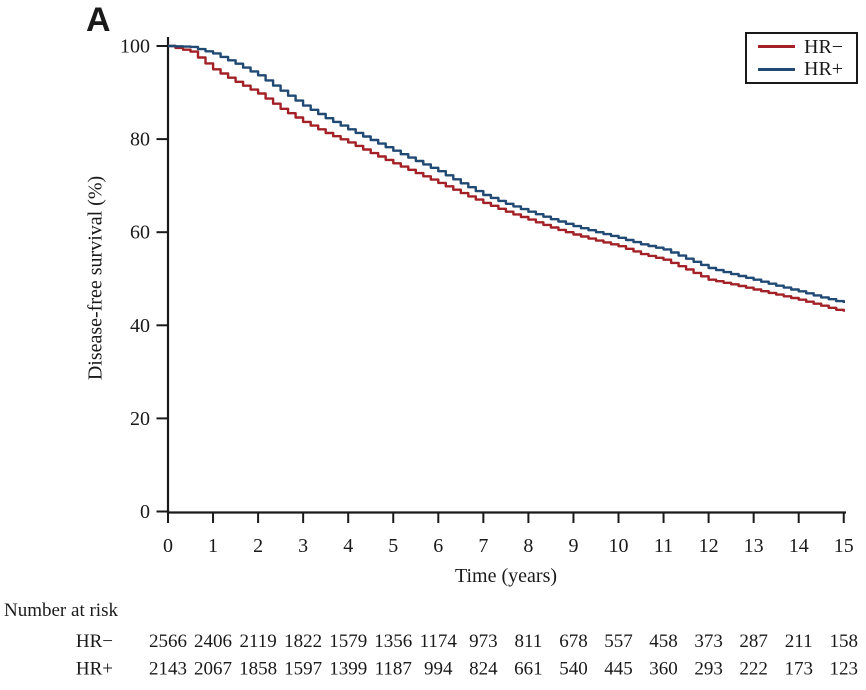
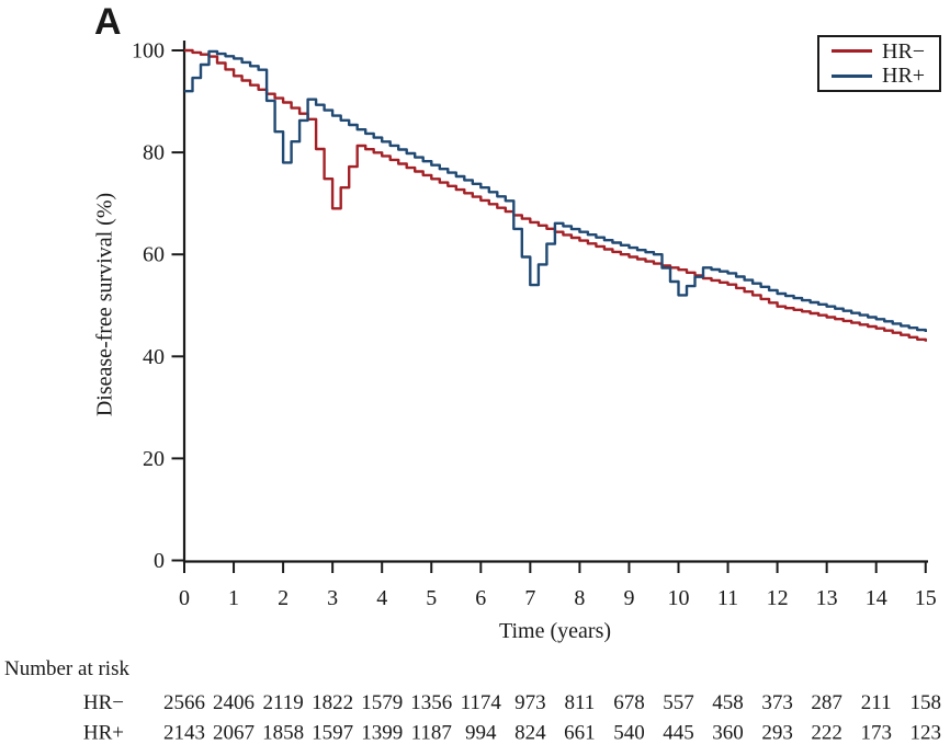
HR+/0: 100 -> 92
HR+/2: 94 -> 78
HR−/3: 84 -> 69
HR+/7: 68 -> 54
HR+/10: 59 -> 52
